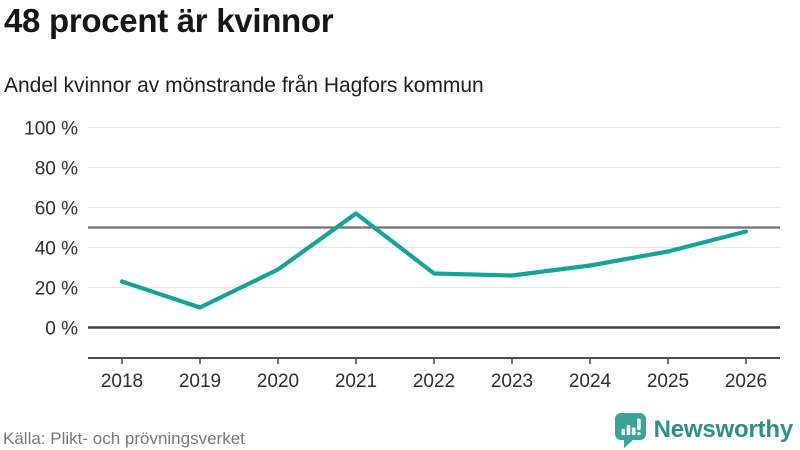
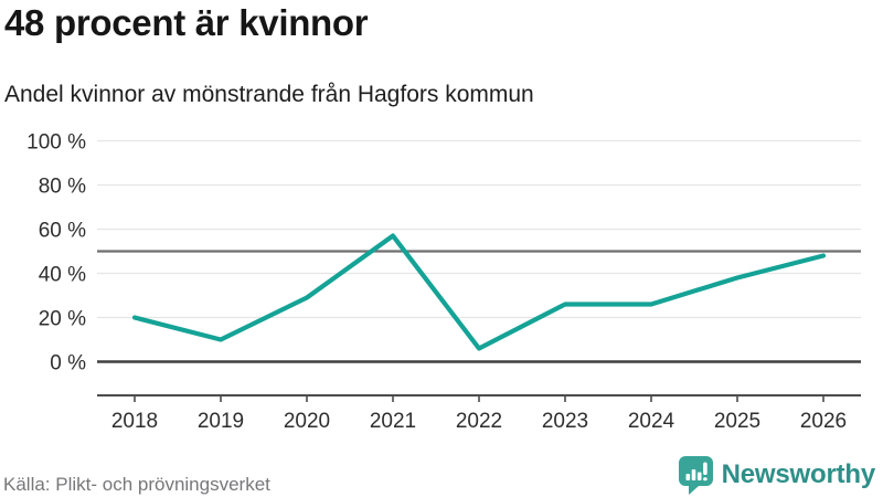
2018: 23% -> 20%
2022: 27% -> 6%
2024: 31% -> 26%
